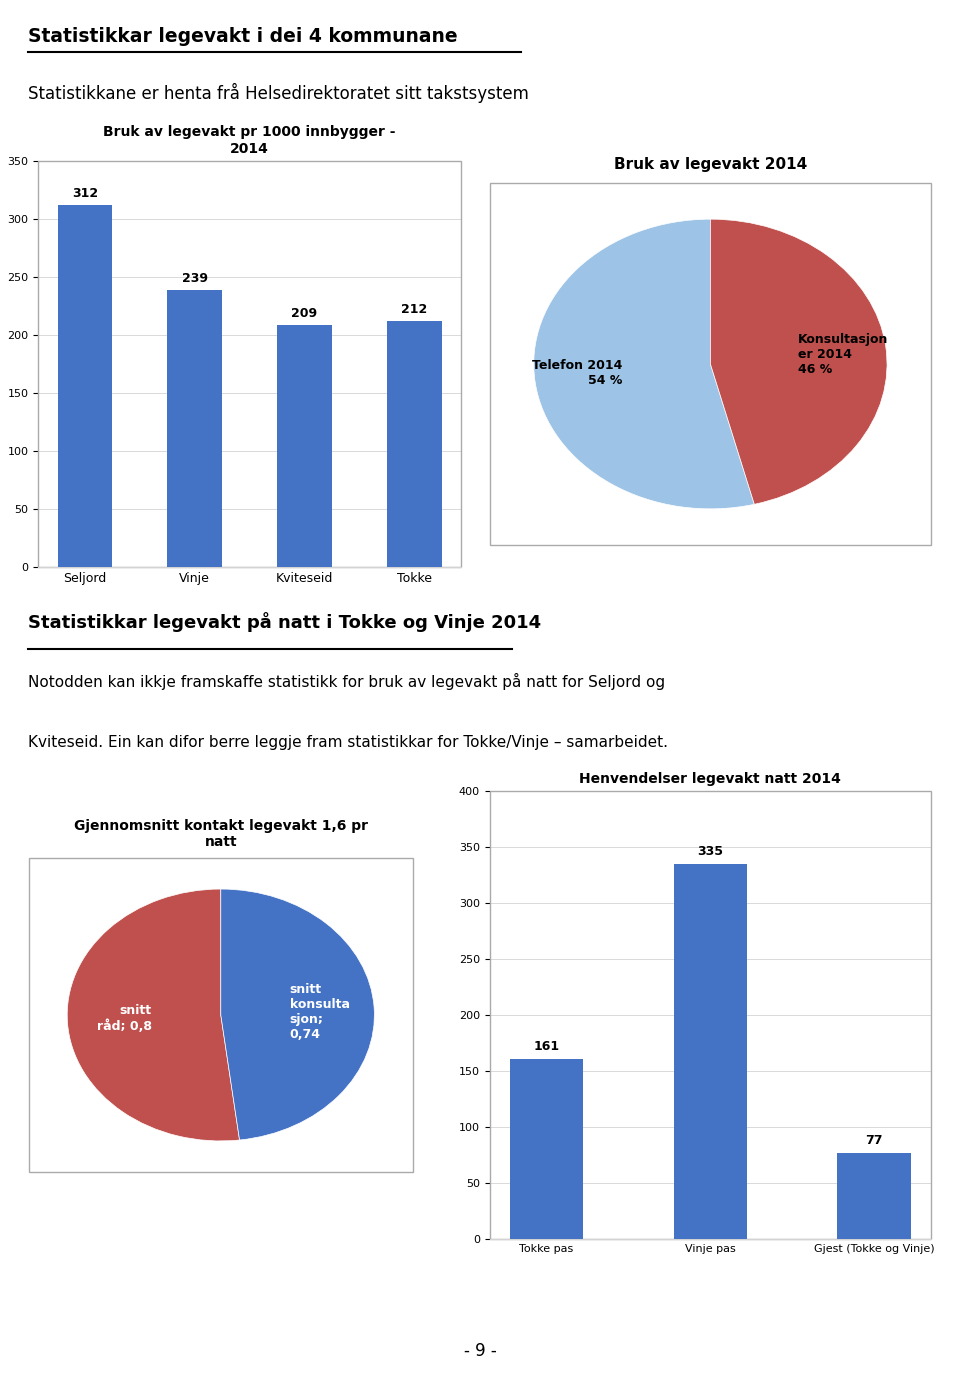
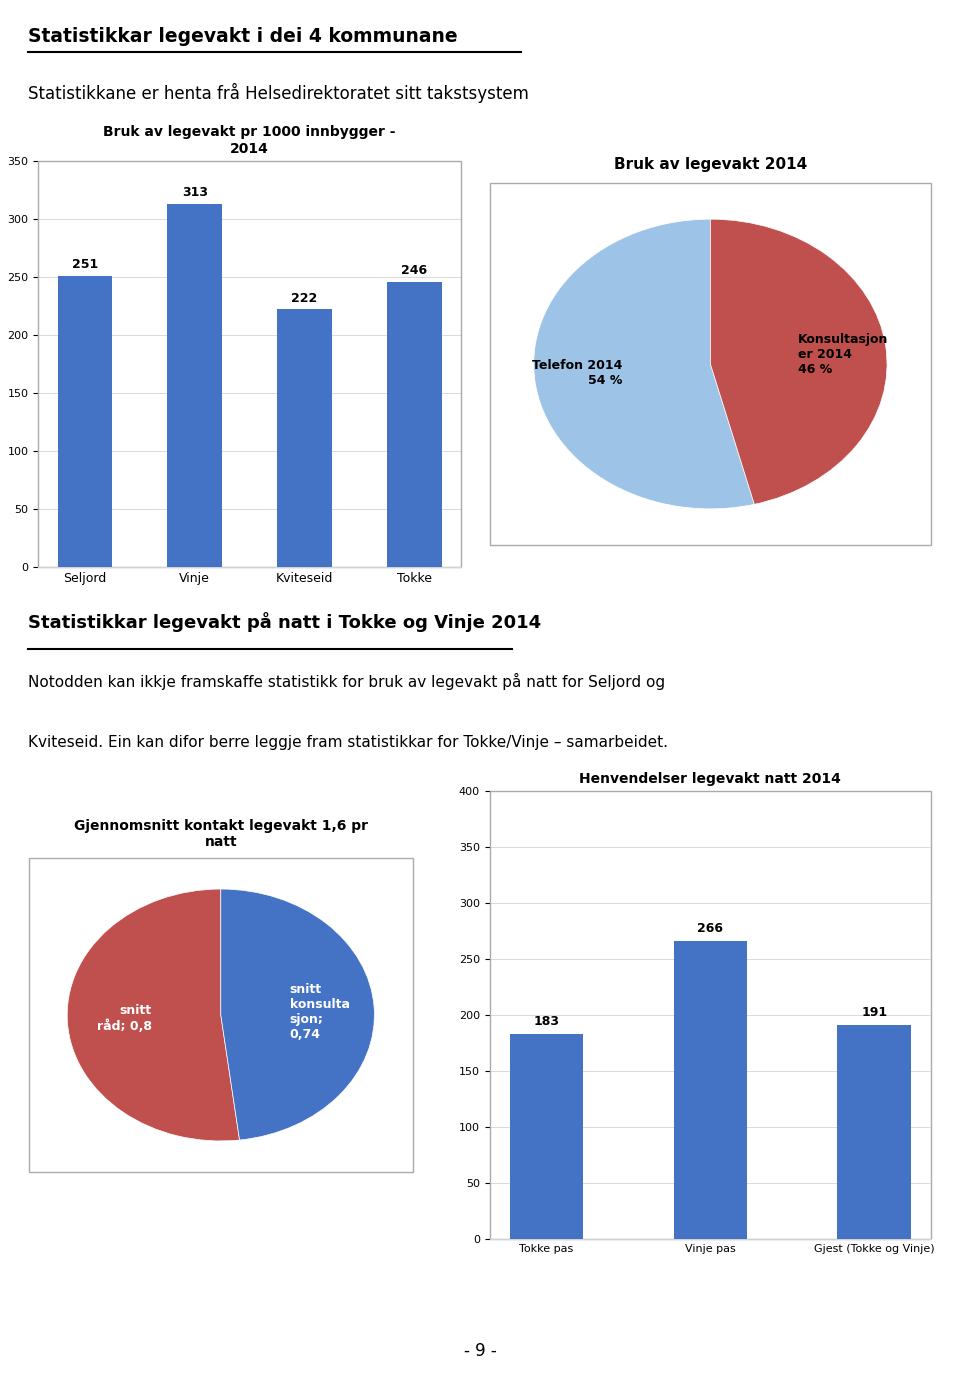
Bruk av legevakt pr 1000 innbygger - 2014/Seljord: 312 -> 251
Bruk av legevakt pr 1000 innbygger - 2014/Vinje: 239 -> 313
Bruk av legevakt pr 1000 innbygger - 2014/Kviteseid: 209 -> 222
Bruk av legevakt pr 1000 innbygger - 2014/Tokke: 212 -> 246
Henvendelser legevakt natt 2014/Tokke pas: 161 -> 183
Henvendelser legevakt natt 2014/Vinje pas: 335 -> 266
Henvendelser legevakt natt 2014/Gjest (Tokke og Vinje): 77 -> 191
